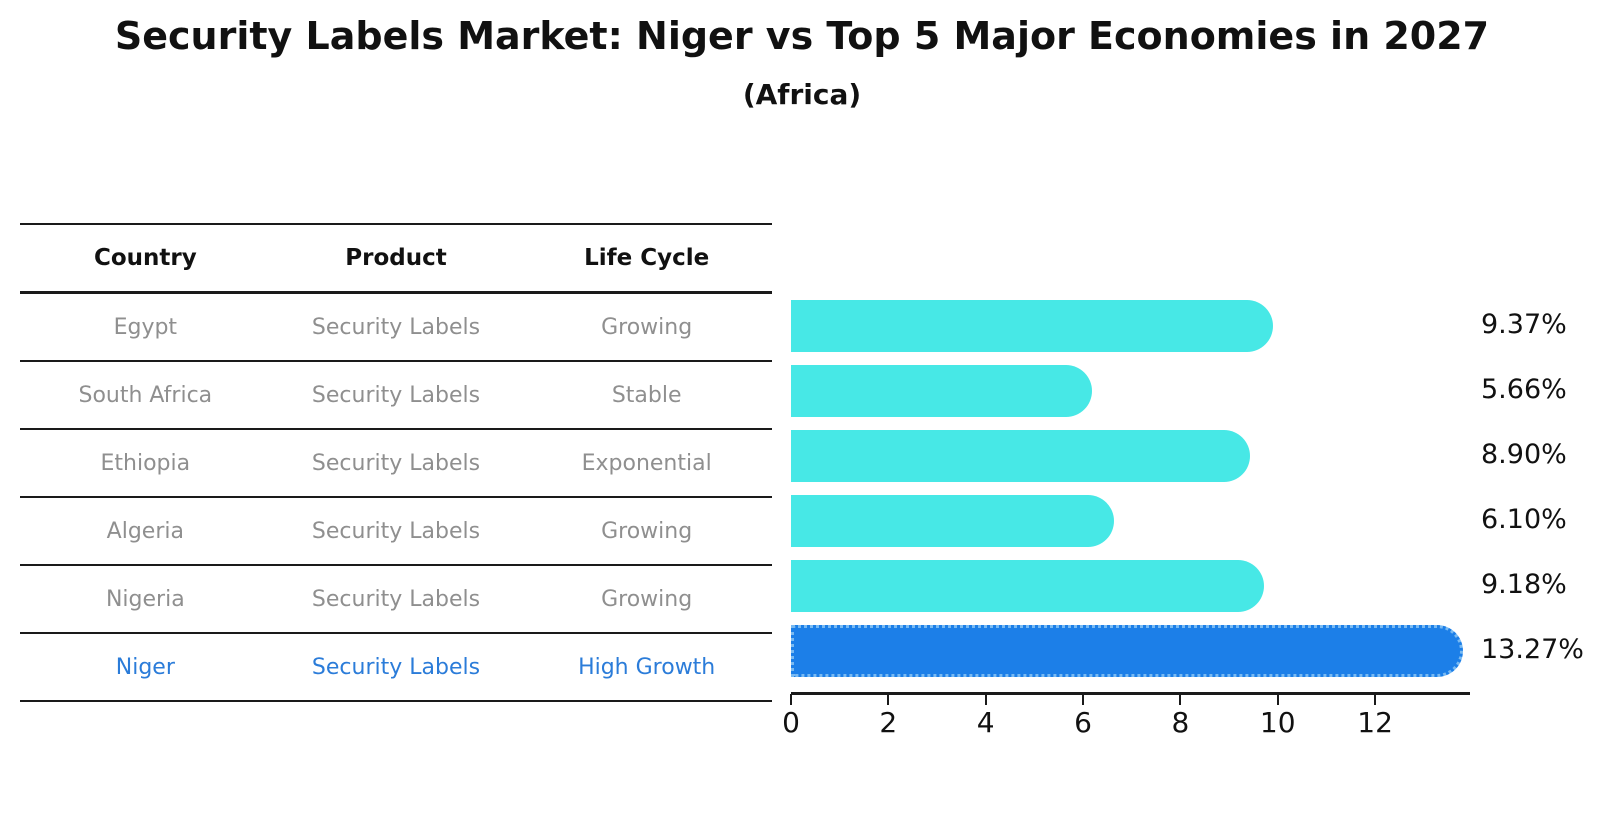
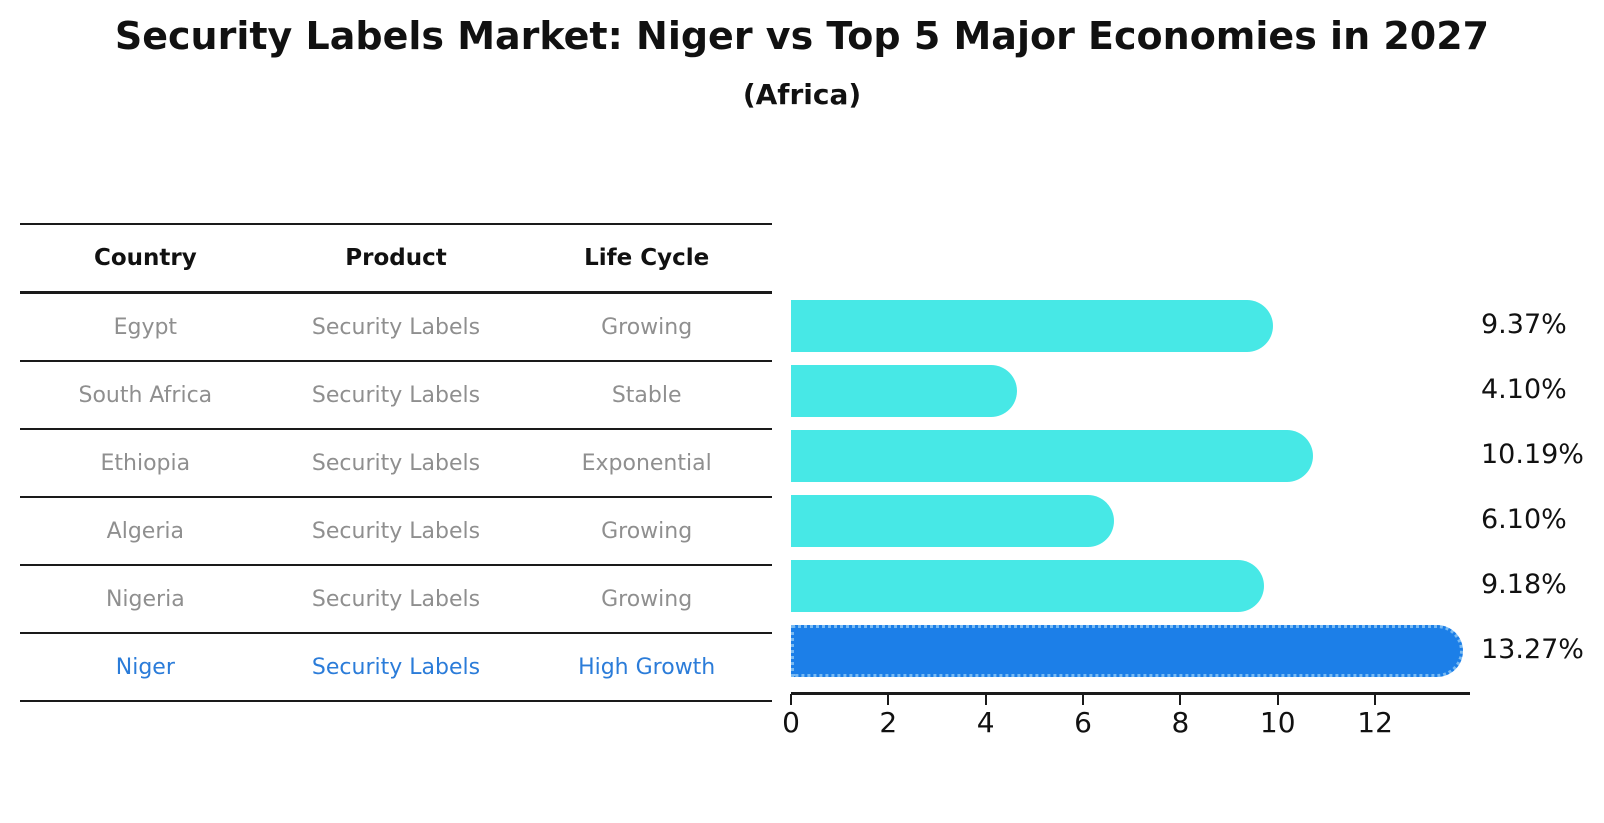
South Africa: 5.66% -> 4.10%
Ethiopia: 8.90% -> 10.19%
